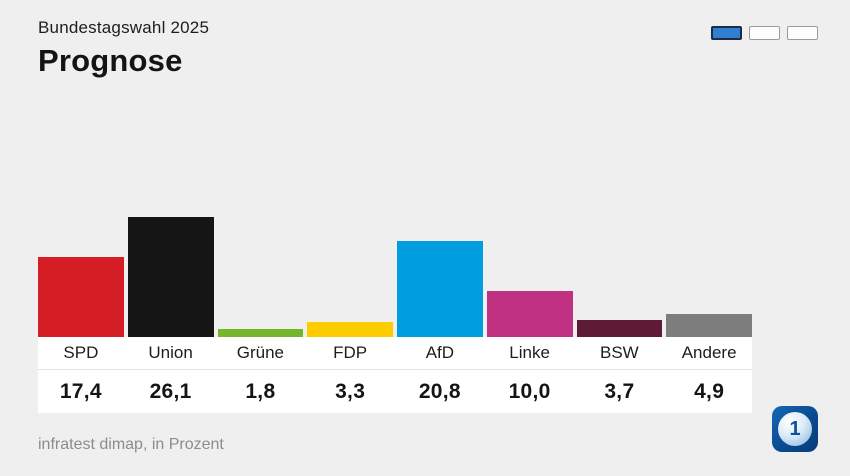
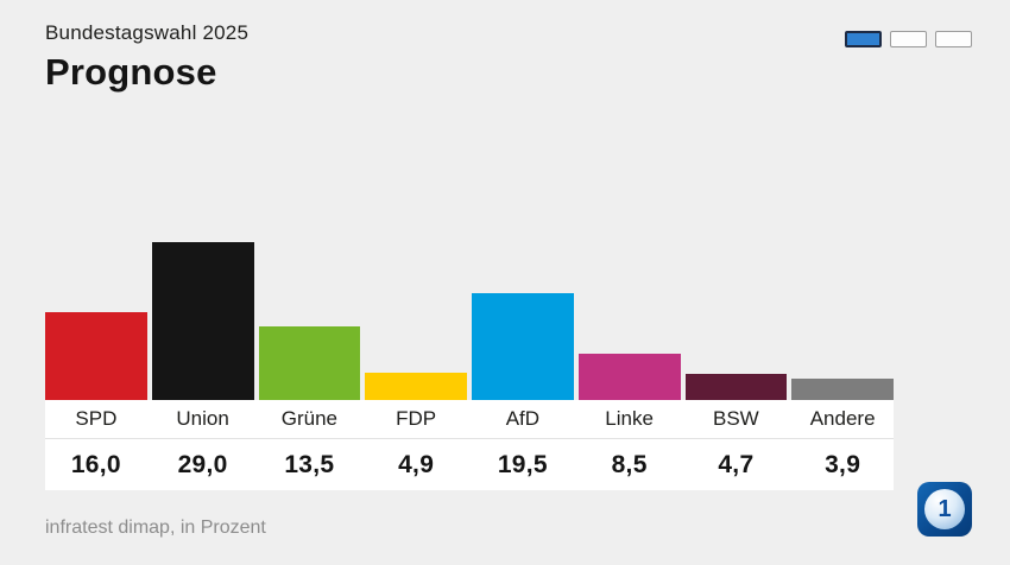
SPD: 17,4 -> 16,0
Union: 26,1 -> 29,0
Grüne: 1,8 -> 13,5
FDP: 3,3 -> 4,9
AfD: 20,8 -> 19,5
Linke: 10,0 -> 8,5
BSW: 3,7 -> 4,7
Andere: 4,9 -> 3,9
